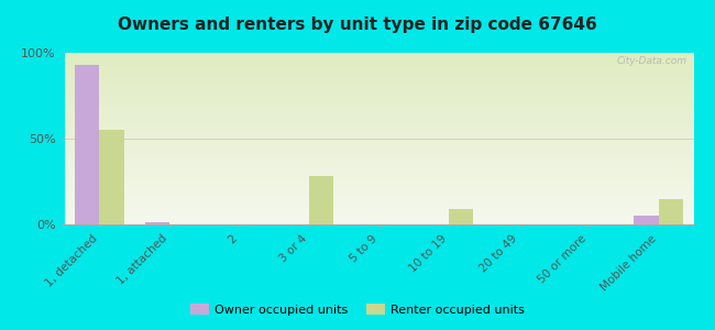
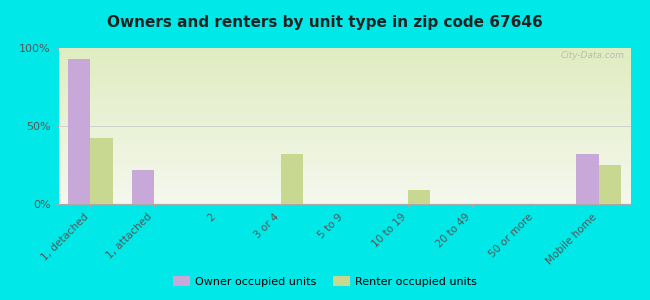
Renter occupied units/1, detached: 55% -> 42%
Owner occupied units/1, attached: 1% -> 22%
Renter occupied units/3 or 4: 28% -> 32%
Owner occupied units/Mobile home: 5% -> 32%
Renter occupied units/Mobile home: 15% -> 25%
